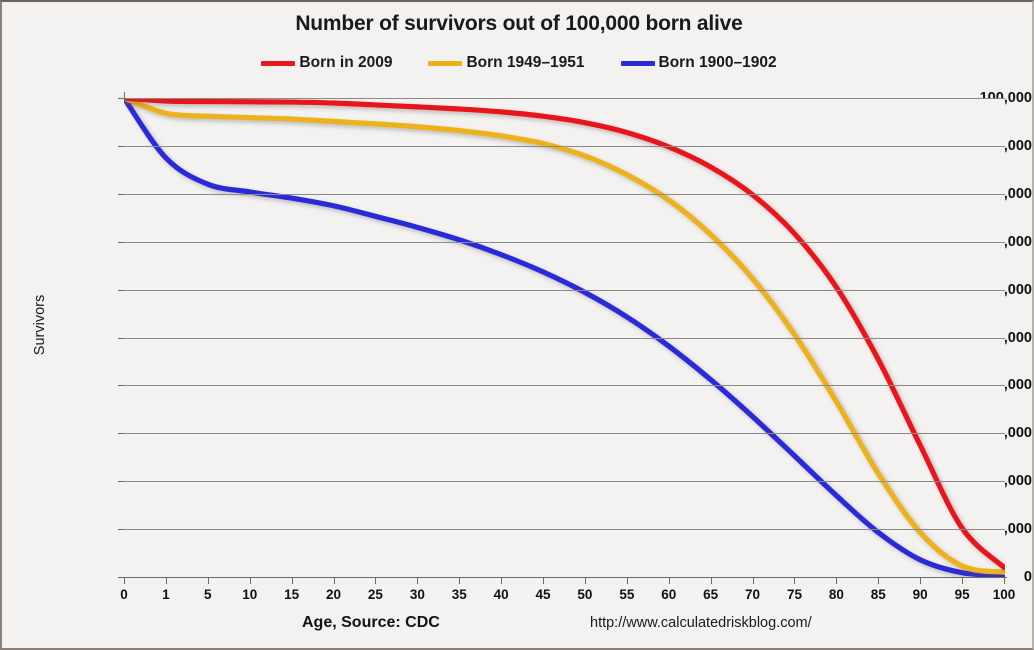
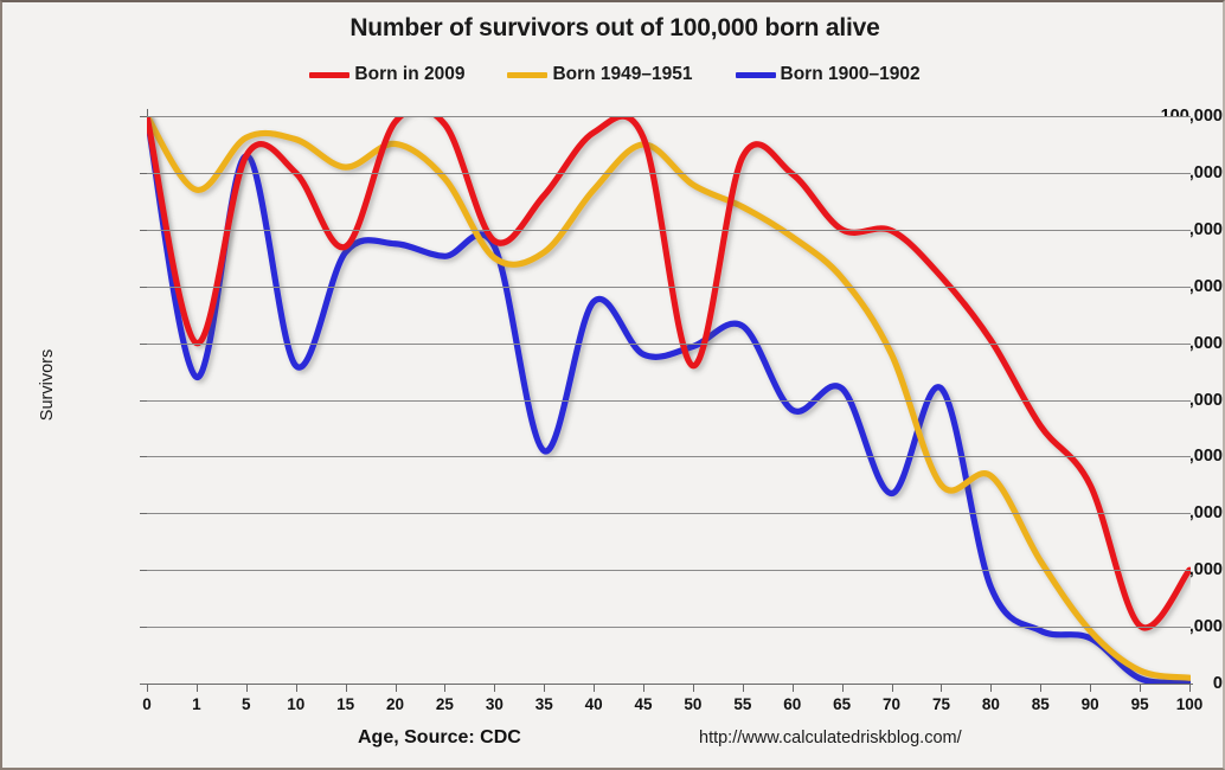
Born in 2009/1: 99000 -> 60000
Born 1949–1951/1: 97000 -> 87000
Born 1900–1902/1: 88000 -> 54000
Born in 2009/5: 99000 -> 93000
Born 1900–1902/5: 82000 -> 93000
Born in 2009/10: 99000 -> 90000
Born 1900–1902/10: 80000 -> 56000
Born in 2009/15: 99000 -> 77000
Born 1949–1951/15: 96000 -> 91000
Born 1900–1902/15: 79000 -> 76000
Born 1949–1951/25: 95000 -> 89000
Born in 2009/30: 98000 -> 78000
Born 1949–1951/30: 94000 -> 75000
Born 1900–1902/30: 73000 -> 77000
Born in 2009/35: 98000 -> 86000
Born 1949–1951/35: 93000 -> 76000
Born 1900–1902/35: 70000 -> 41000
Born 1949–1951/40: 92000 -> 87000
Born 1949–1951/45: 90000 -> 95000
Born 1900–1902/45: 64000 -> 58000
Born in 2009/50: 95000 -> 56000
Born 1900–1902/55: 54000 -> 63000
Born in 2009/65: 86000 -> 80000
Born 1900–1902/65: 41000 -> 52000
Born 1949–1951/70: 62000 -> 58000
Born 1949–1951/75: 51000 -> 35000
Born 1900–1902/75: 25000 -> 52000
Born in 2009/90: 28000 -> 35000
Born 1900–1902/90: 4000 -> 8000
Born in 2009/100: 2000 -> 20000
